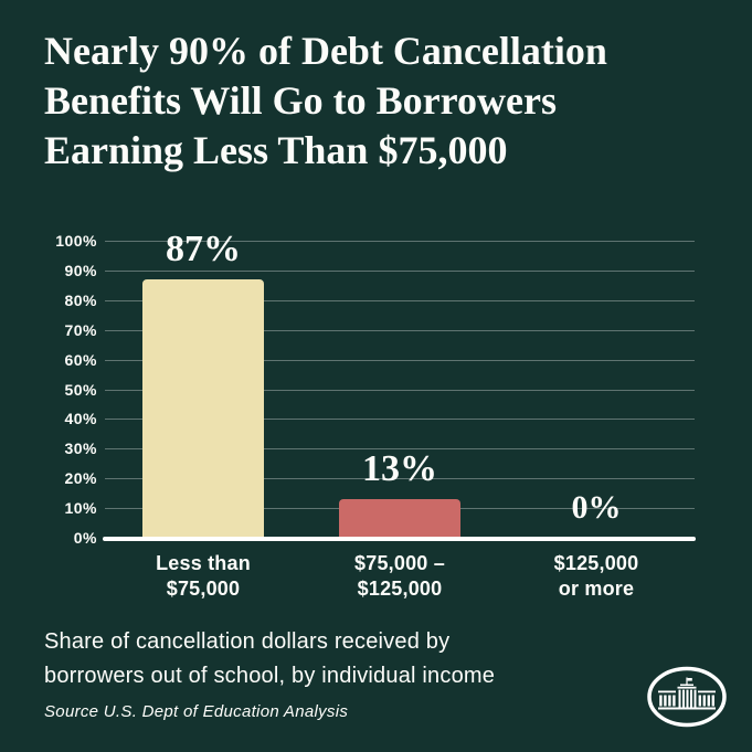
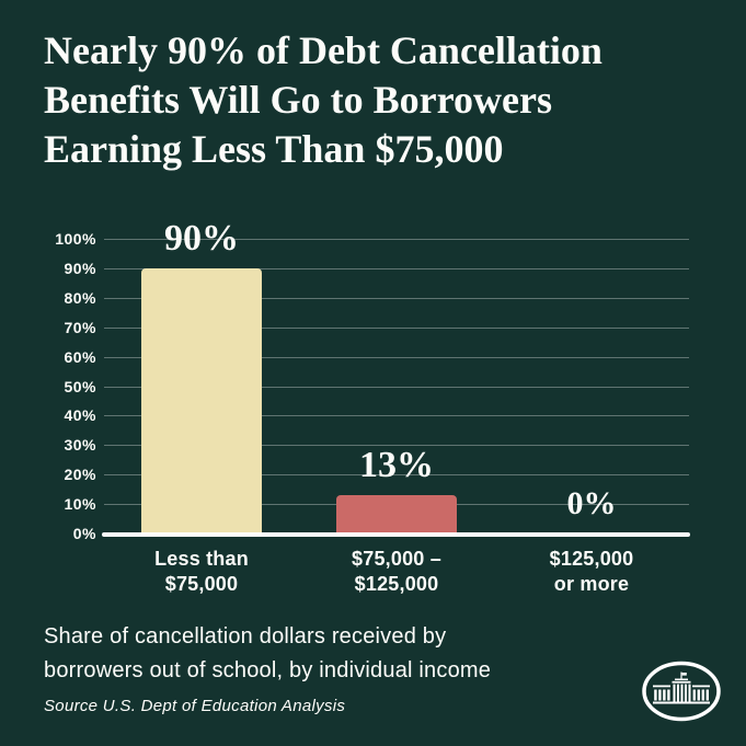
Less than $75,000: 87% -> 90%
